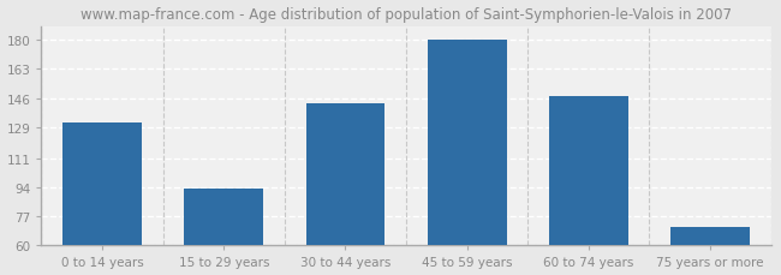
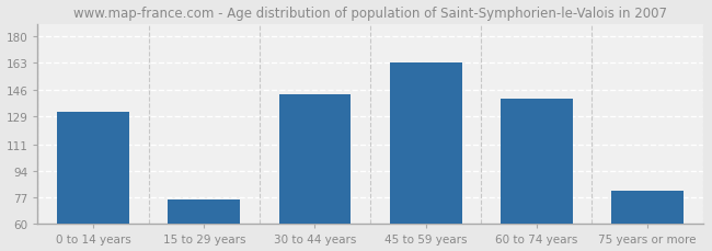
15 to 29 years: 93 -> 76
45 to 59 years: 180 -> 163
60 to 74 years: 147 -> 140
75 years or more: 71 -> 81
